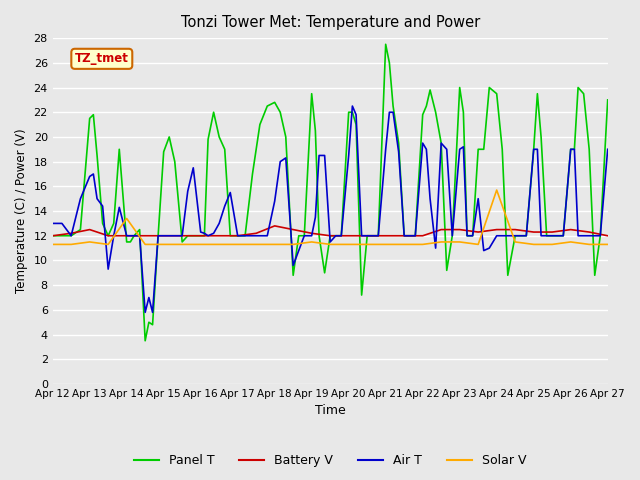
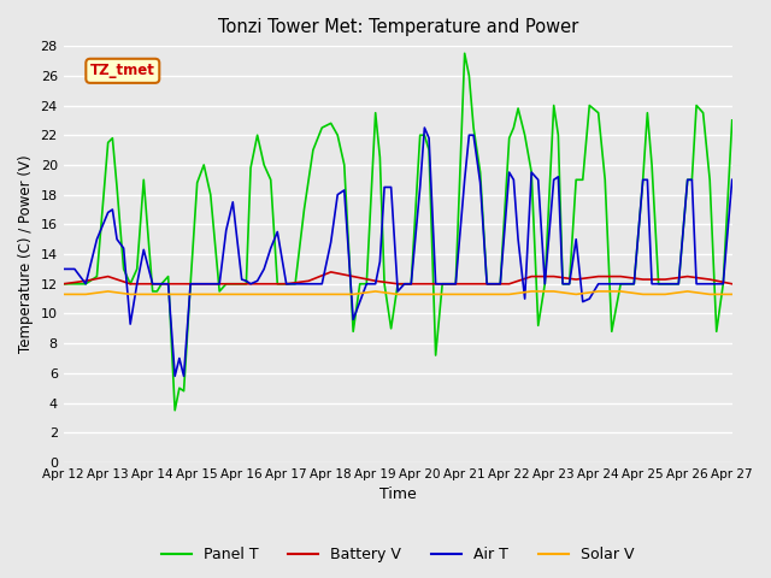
Solar V/Apr 14: 13.4 -> 11.3
Solar V/Apr 24: 15.7 -> 11.5
